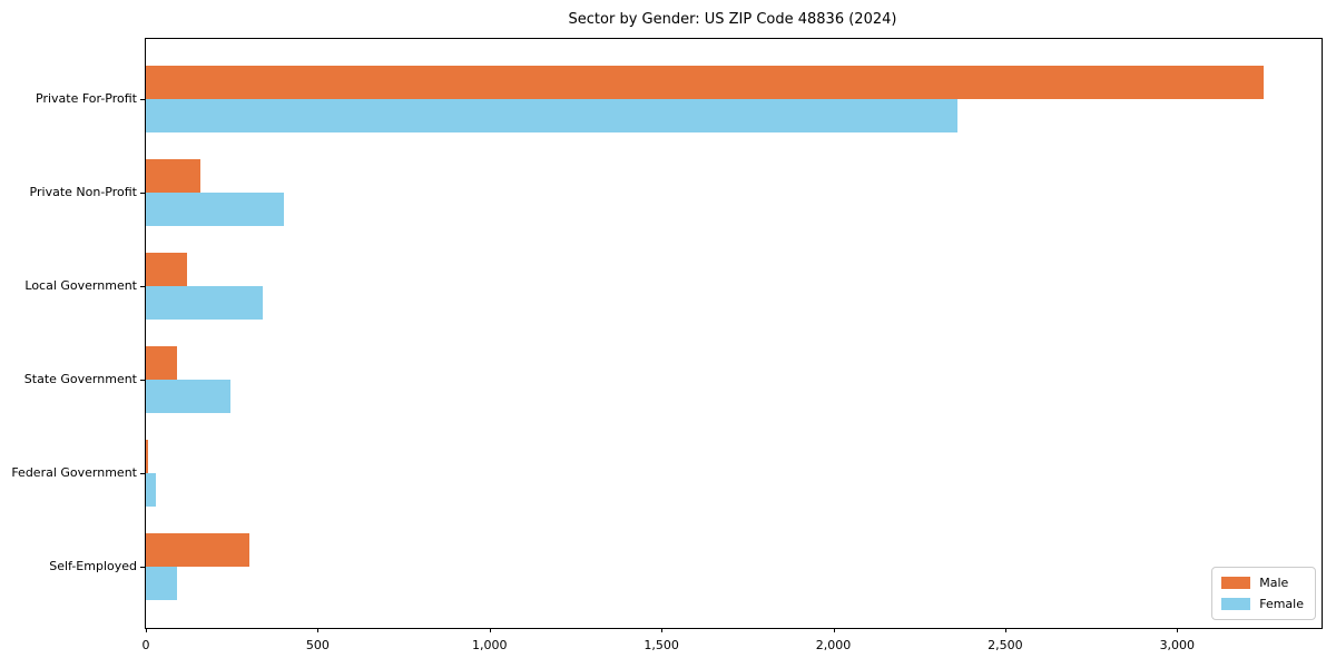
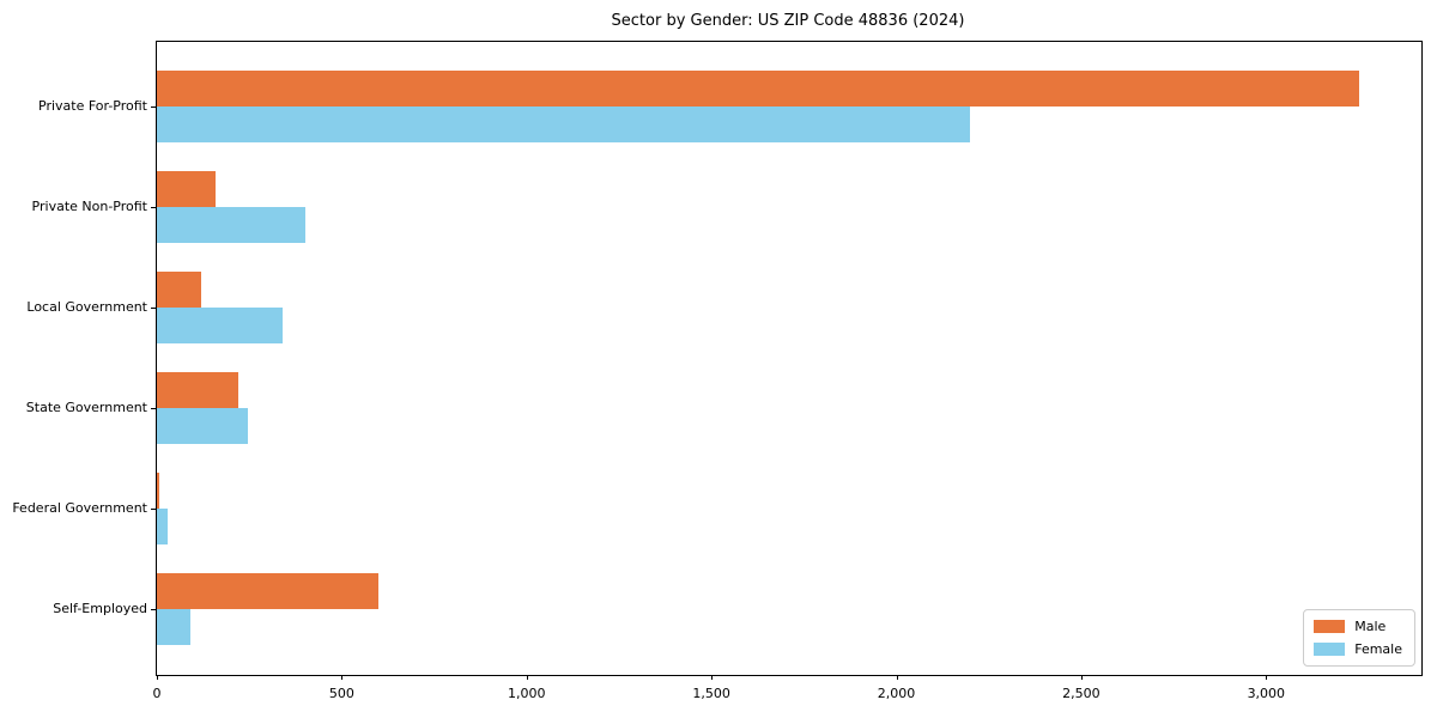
Female/Private For-Profit: 2360 -> 2200
Male/State Government: 90 -> 220
Male/Self-Employed: 300 -> 600
